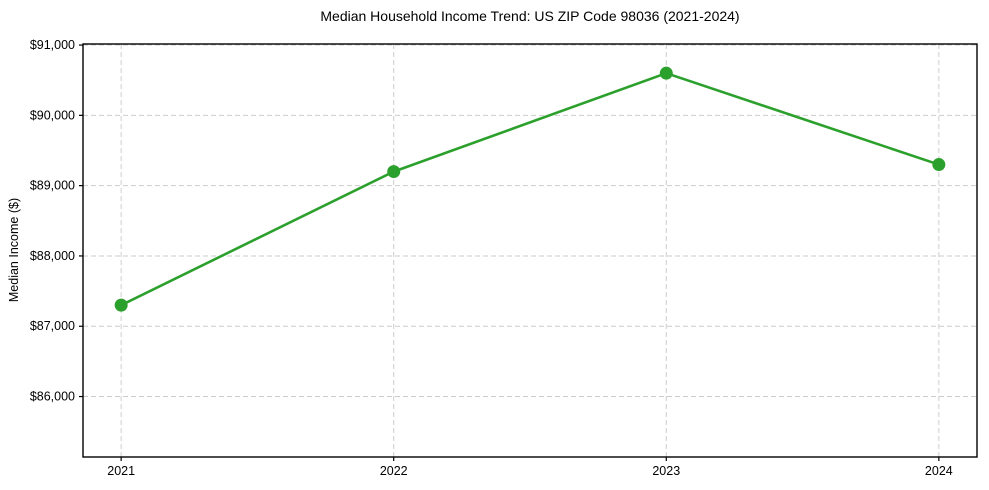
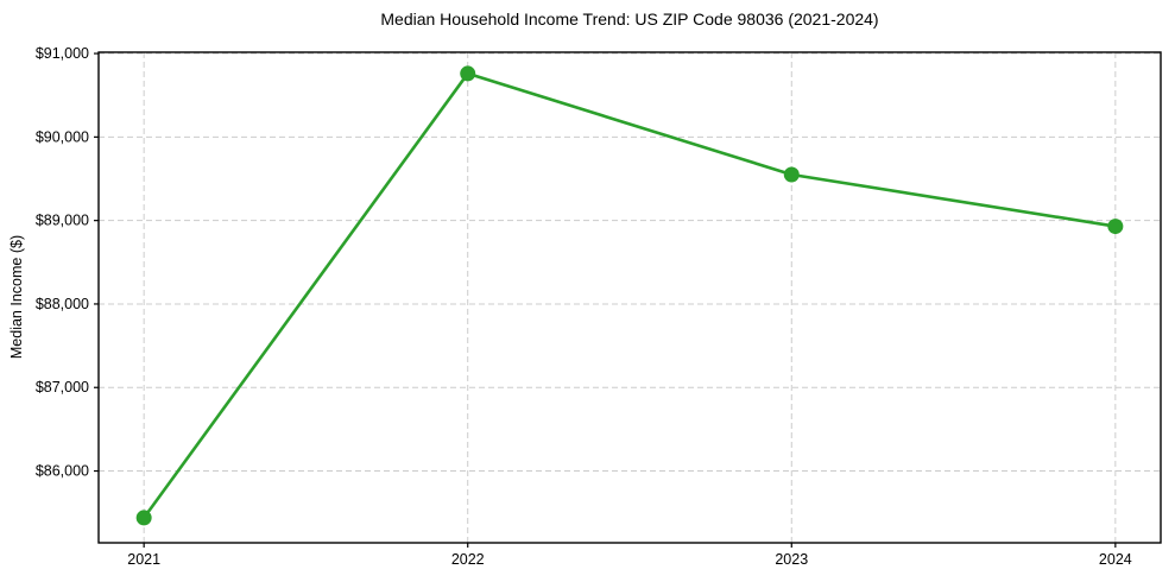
2021: $87300 -> $85400
2022: $89200 -> $90800
2023: $90600 -> $89600
2024: $89300 -> $88900
